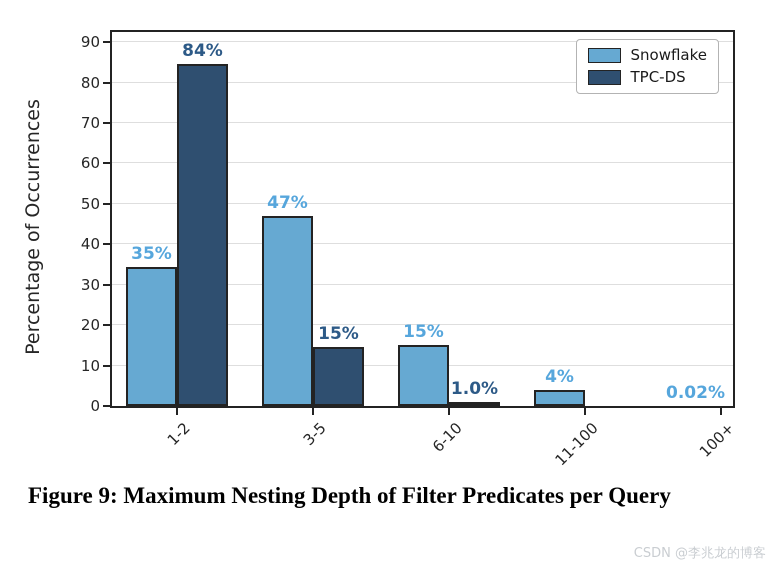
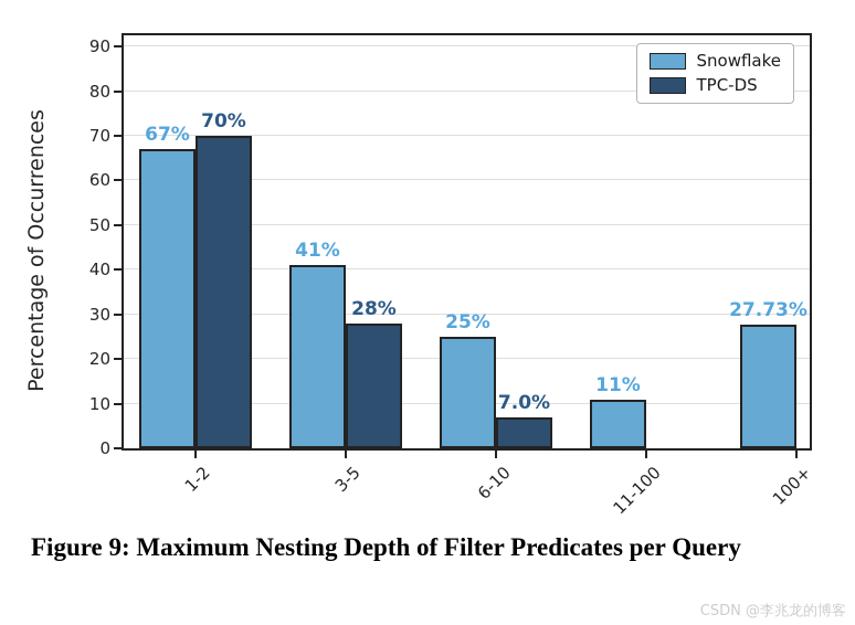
Snowflake/1-2: 35% -> 67%
TPC-DS/1-2: 84% -> 70%
Snowflake/3-5: 47% -> 41%
TPC-DS/3-5: 15% -> 28%
Snowflake/6-10: 15% -> 25%
TPC-DS/6-10: 1.0% -> 7.0%
Snowflake/11-100: 4% -> 11%
Snowflake/100+: 0.02% -> 27.73%
